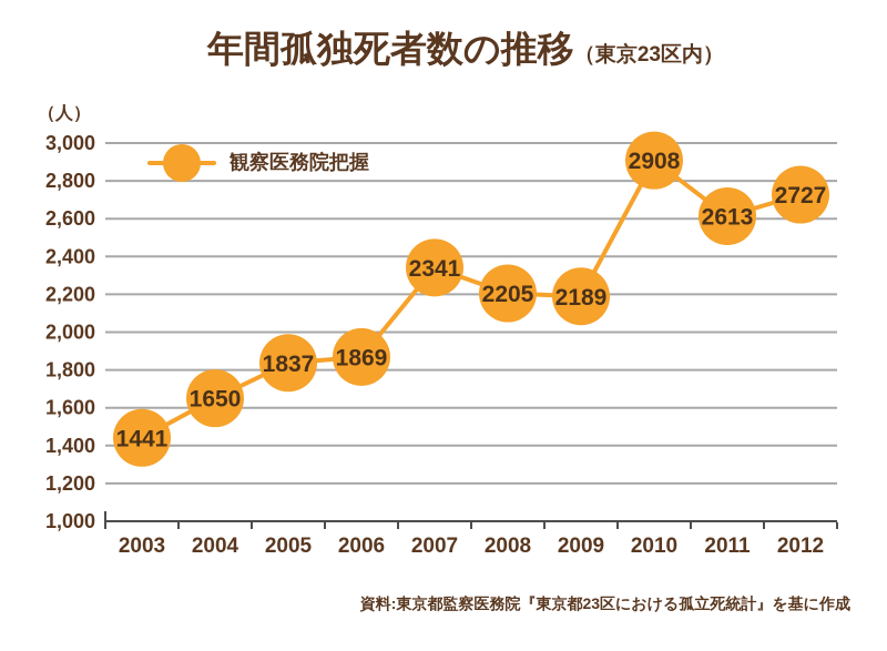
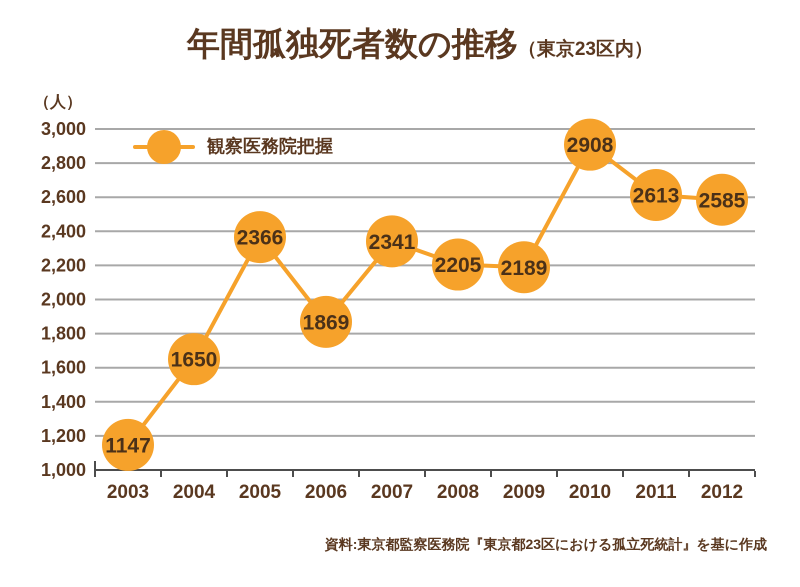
2003: 1441 -> 1147
2005: 1837 -> 2366
2012: 2727 -> 2585
